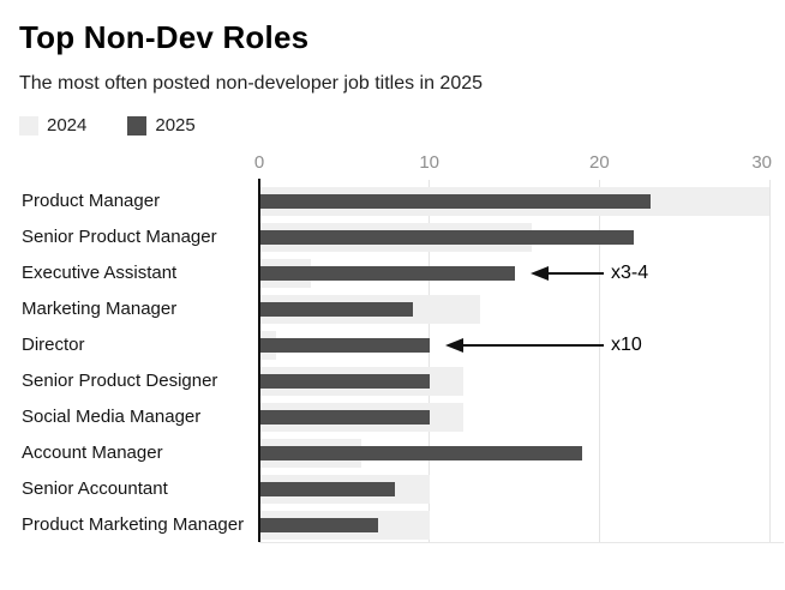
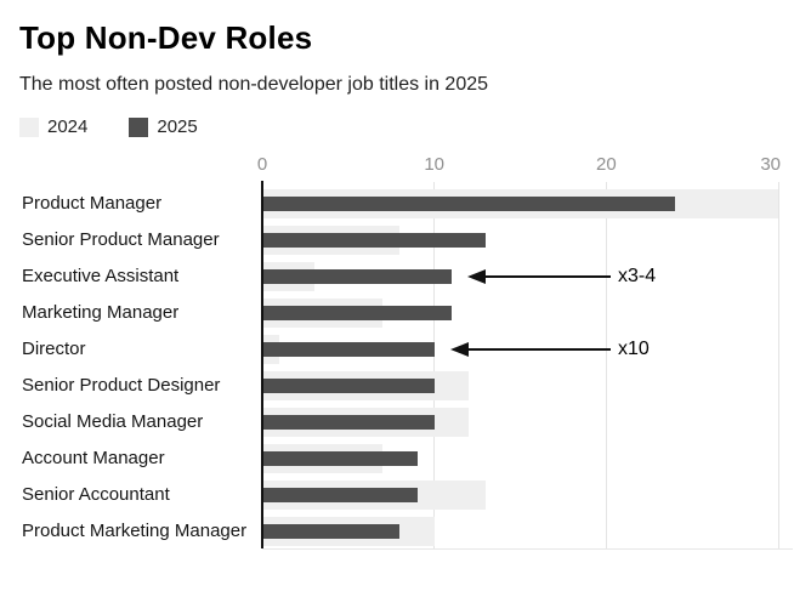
2025/Product Manager: 23 -> 24
2024/Senior Product Manager: 16 -> 8
2025/Senior Product Manager: 22 -> 13
2025/Executive Assistant: 15 -> 11
2024/Marketing Manager: 13 -> 7
2025/Marketing Manager: 9 -> 11
2024/Account Manager: 6 -> 7
2025/Account Manager: 19 -> 9
2024/Senior Accountant: 10 -> 13
2025/Senior Accountant: 8 -> 9
2025/Product Marketing Manager: 7 -> 8
